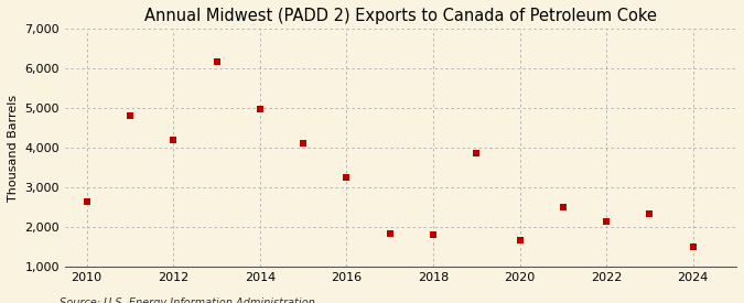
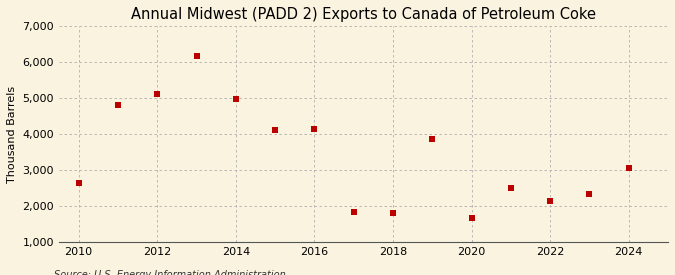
2012: 4,200 -> 5,100
2016: 3,250 -> 4,150
2024: 1,500 -> 3,050
